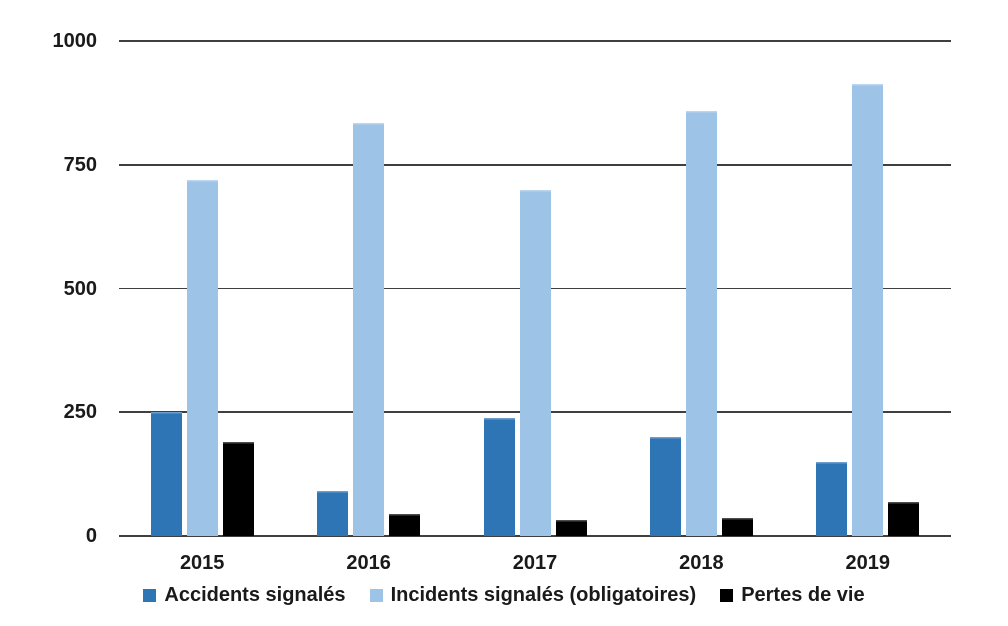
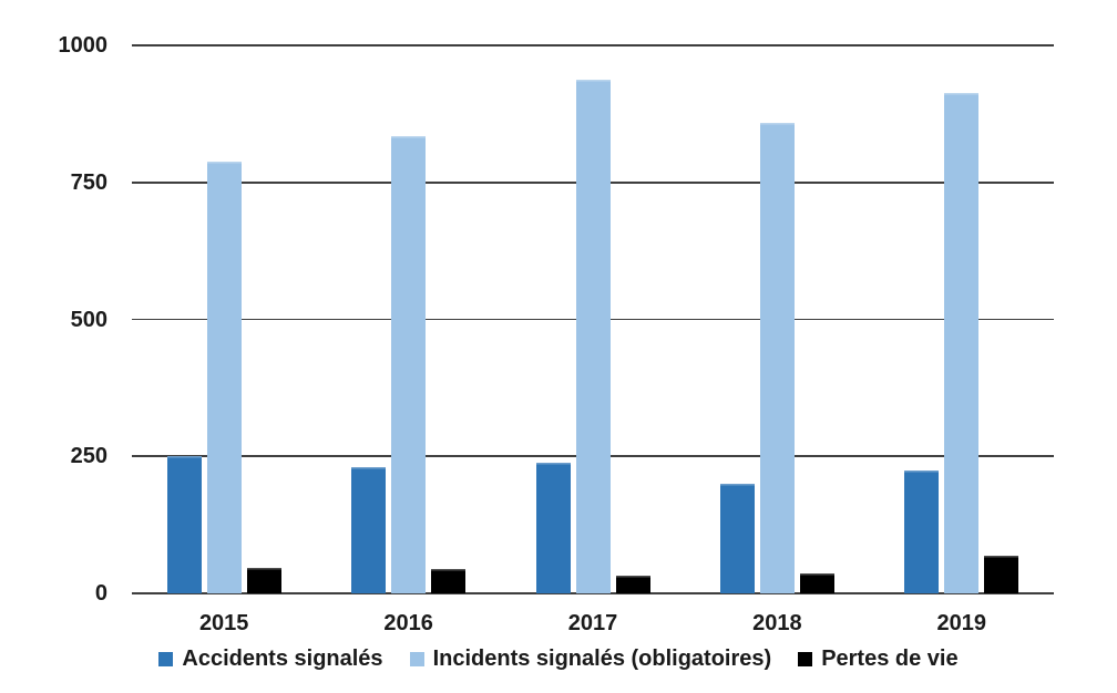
Incidents signalés (obligatoires)/2015: 720 -> 790
Pertes de vie/2015: 190 -> 50
Accidents signalés/2016: 90 -> 230
Incidents signalés (obligatoires)/2017: 700 -> 940
Accidents signalés/2019: 150 -> 220
